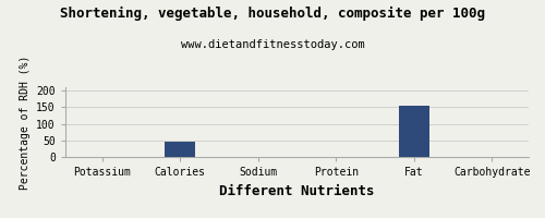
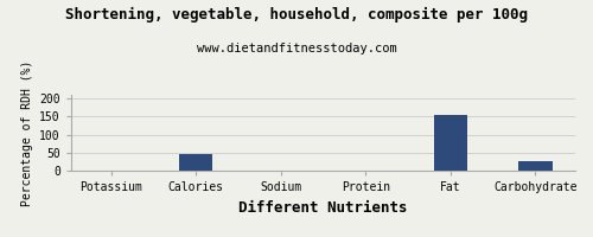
Carbohydrate: 0 -> 25
